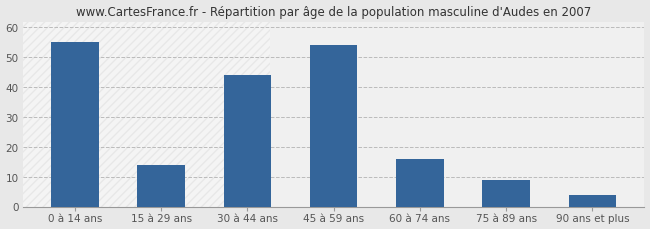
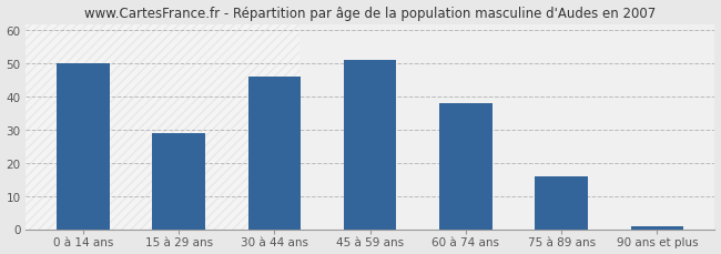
0 à 14 ans: 55 -> 50
15 à 29 ans: 14 -> 29
30 à 44 ans: 44 -> 46
45 à 59 ans: 54 -> 51
60 à 74 ans: 16 -> 38
75 à 89 ans: 9 -> 16
90 ans et plus: 4 -> 1
